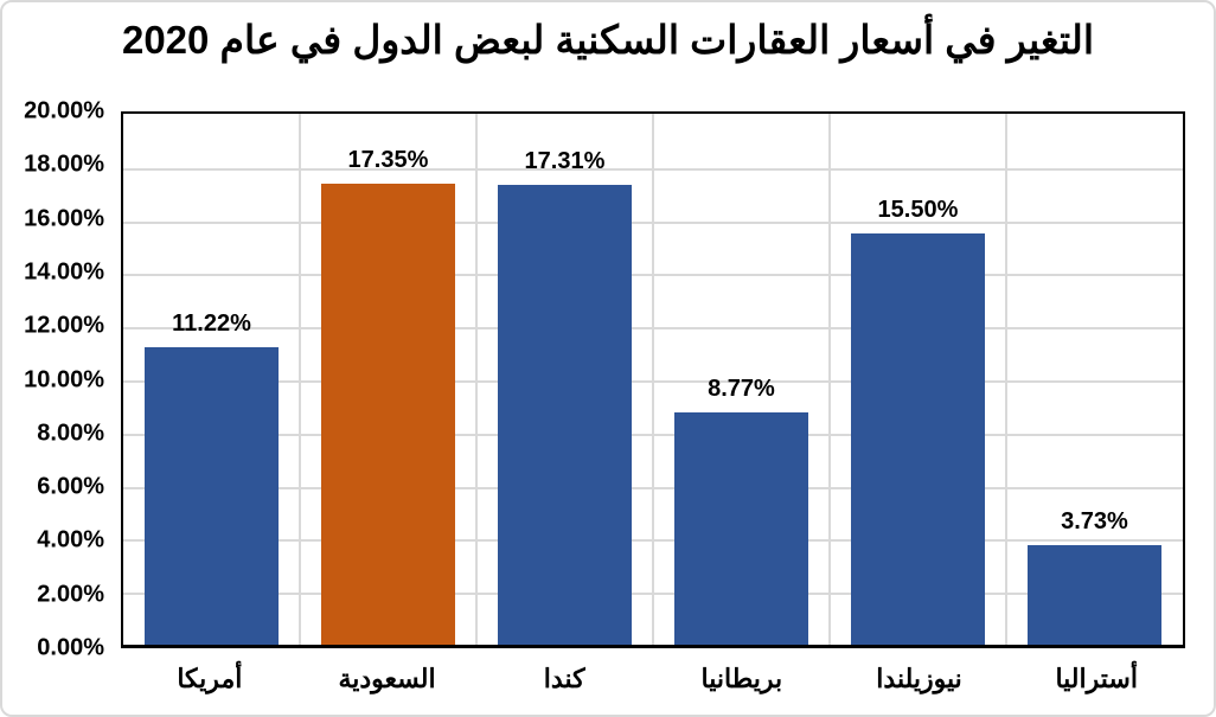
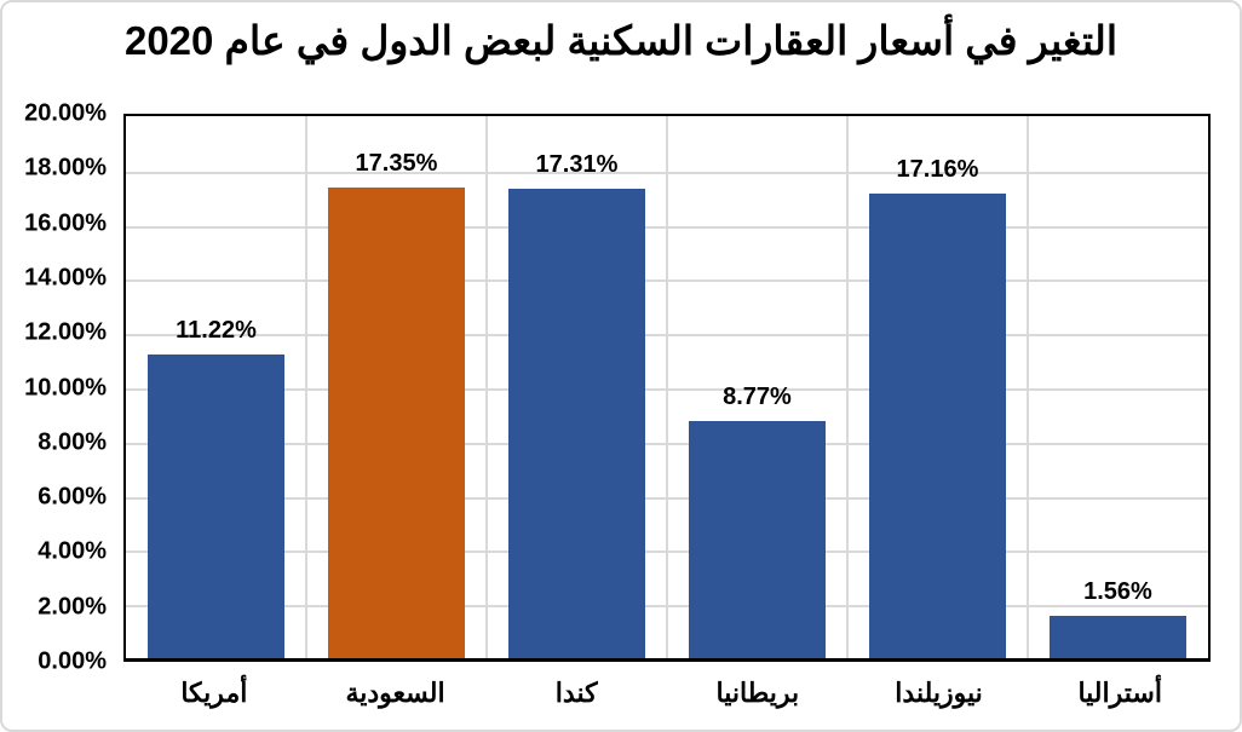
نيوزيلندا: 15.50% -> 17.16%
أستراليا: 3.73% -> 1.56%
